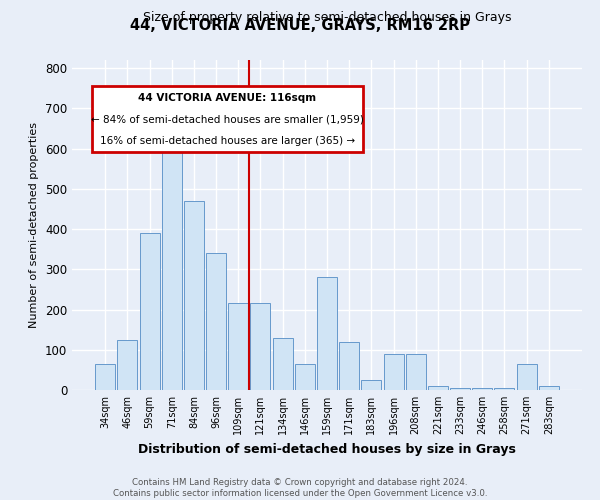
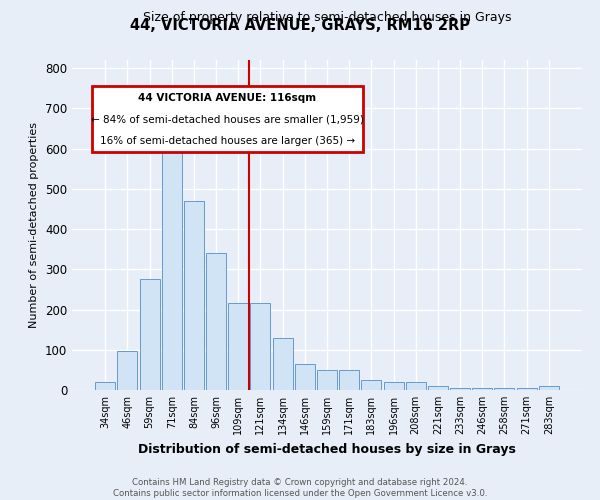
34sqm: 65 -> 20
46sqm: 125 -> 96
59sqm: 390 -> 275
159sqm: 280 -> 50
171sqm: 120 -> 50
196sqm: 90 -> 20
208sqm: 90 -> 20
271sqm: 65 -> 5
